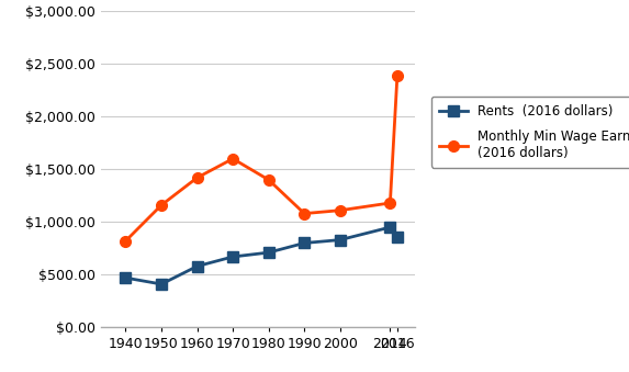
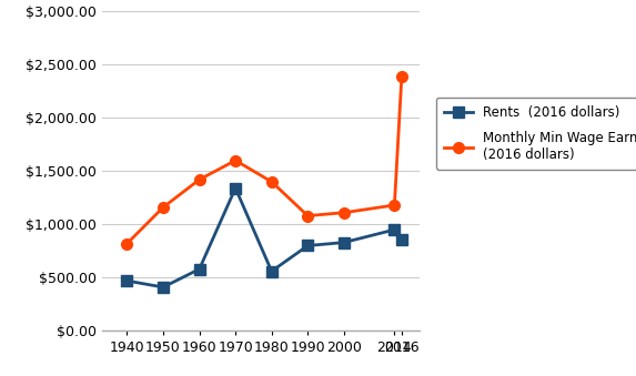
Rents (2016 dollars)/1970: $670 -> $1,340
Rents (2016 dollars)/1980: $710 -> $560
